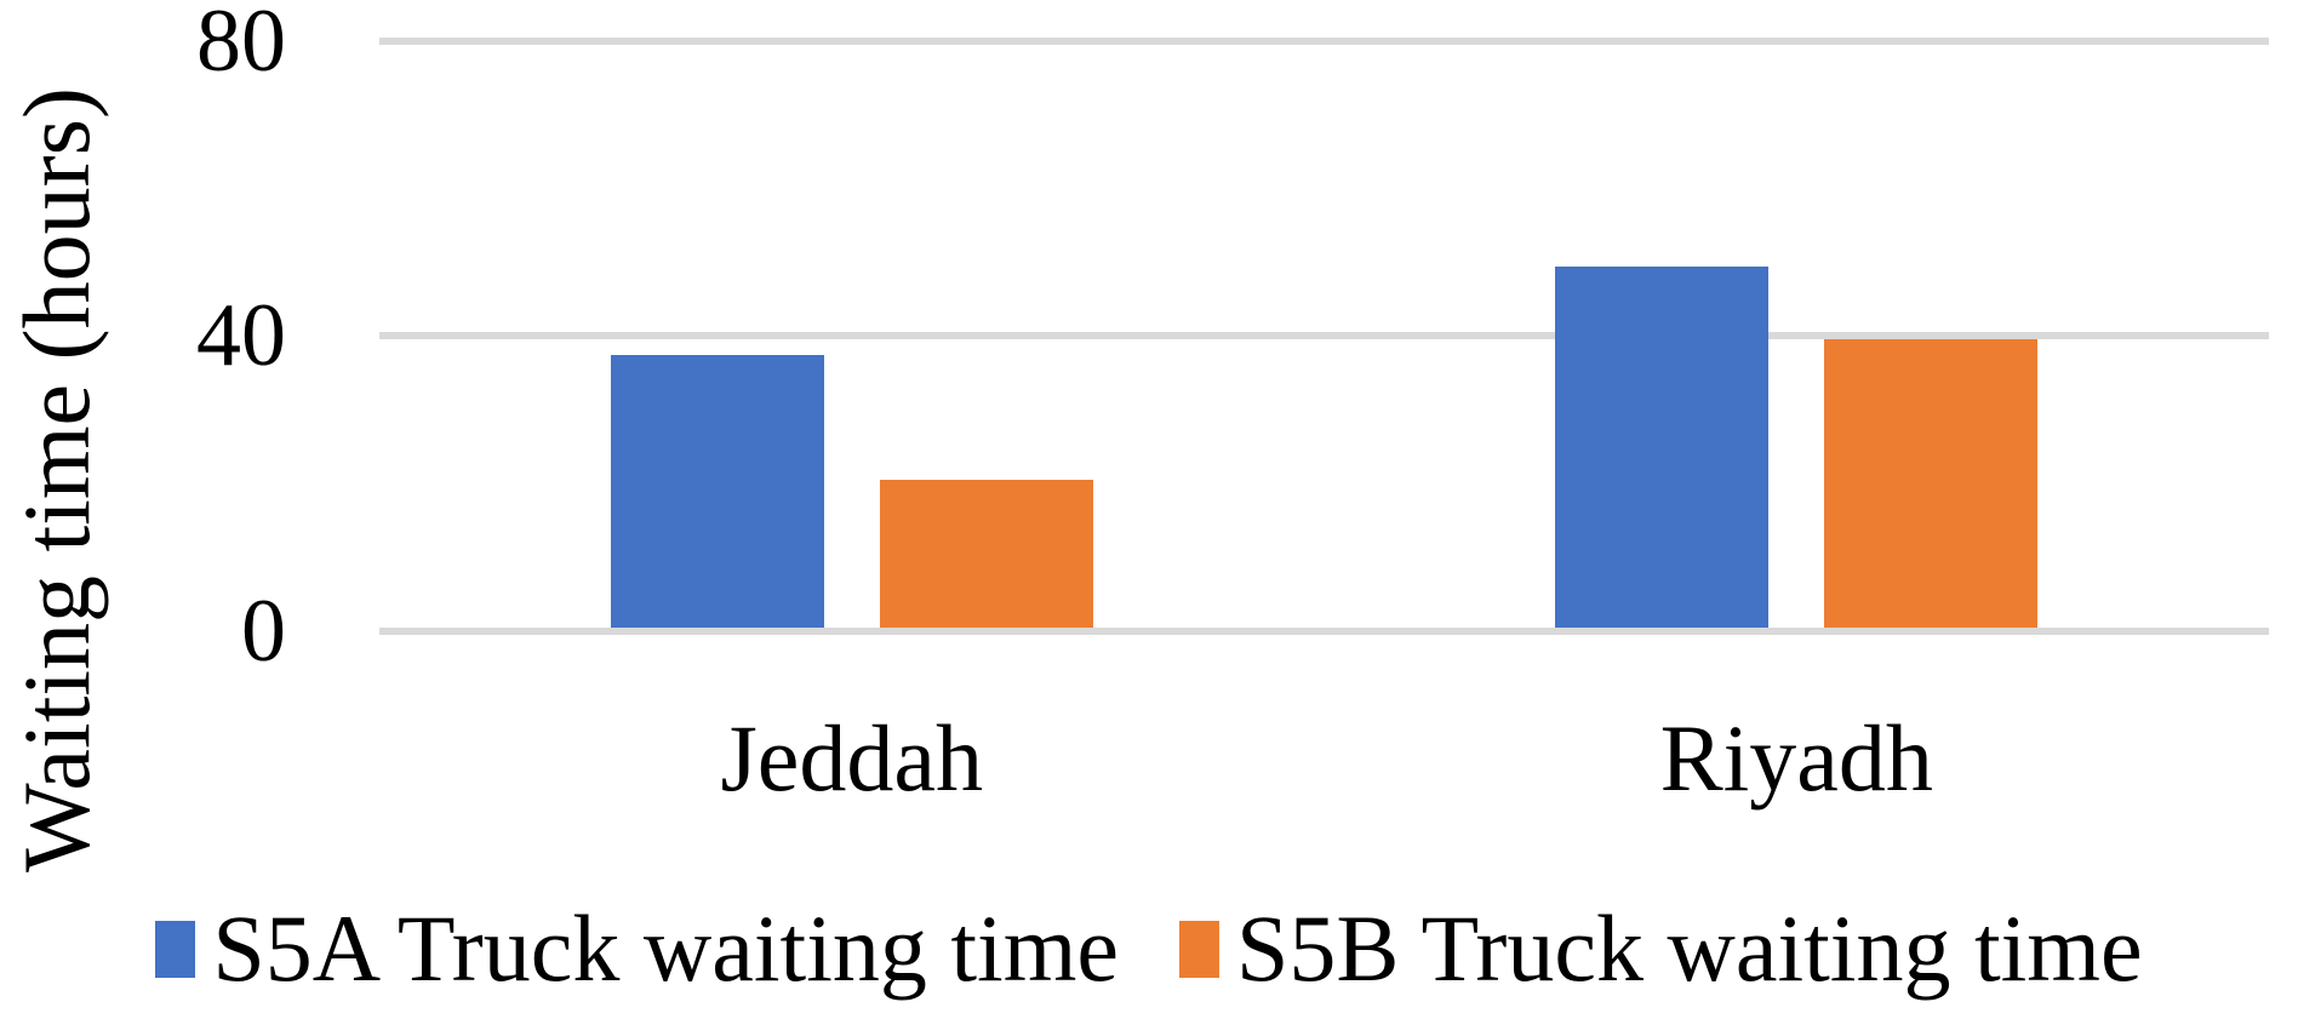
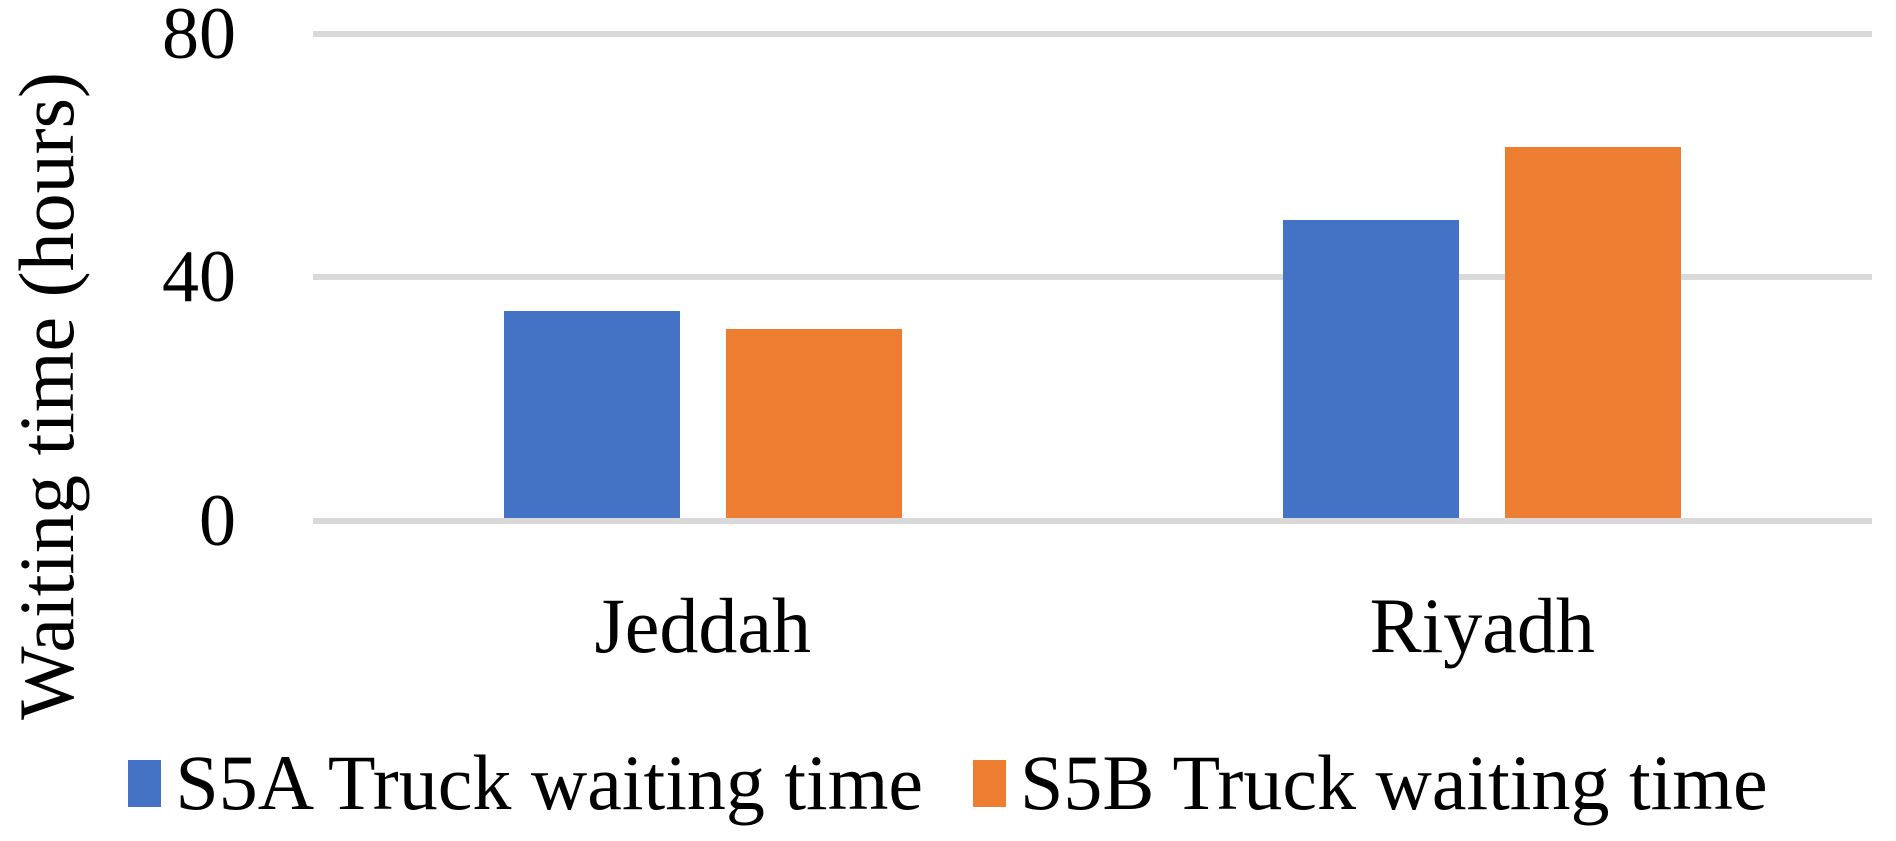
S5A Truck waiting time/Jeddah: 37 -> 34
S5B Truck waiting time/Jeddah: 20 -> 31
S5B Truck waiting time/Riyadh: 39 -> 61
